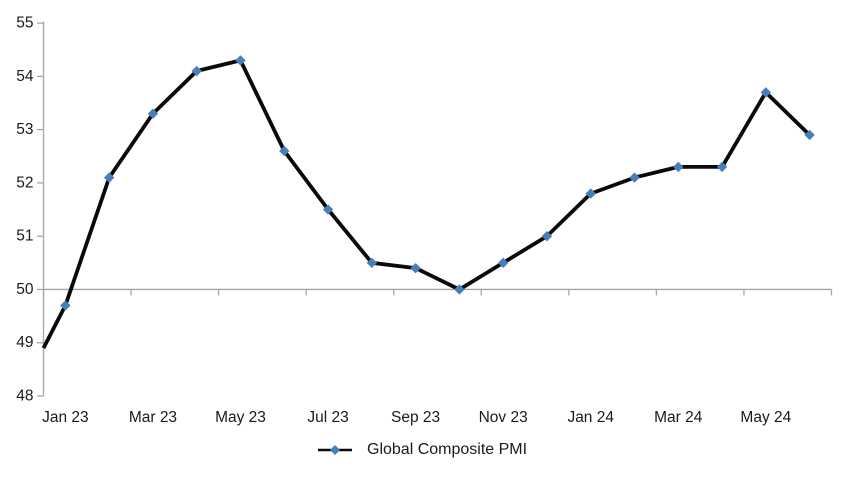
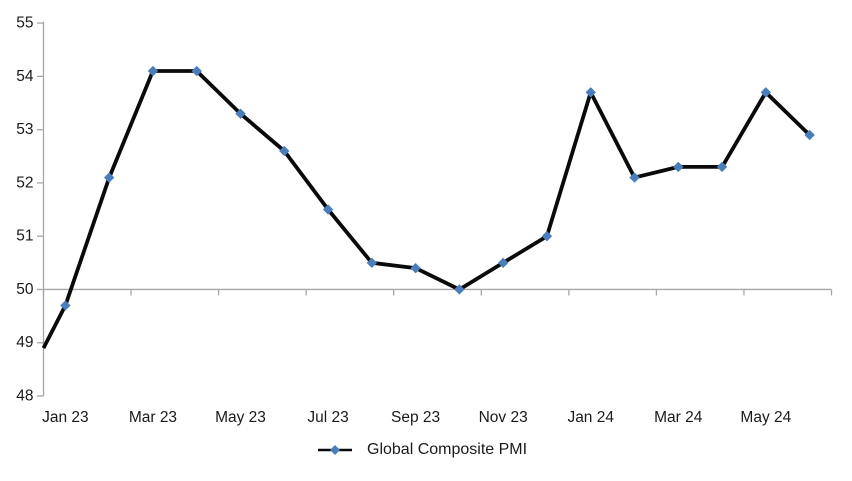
Mar 23: 53.3 -> 54.1
May 23: 54.3 -> 53.3
Jan 24: 51.8 -> 53.7
